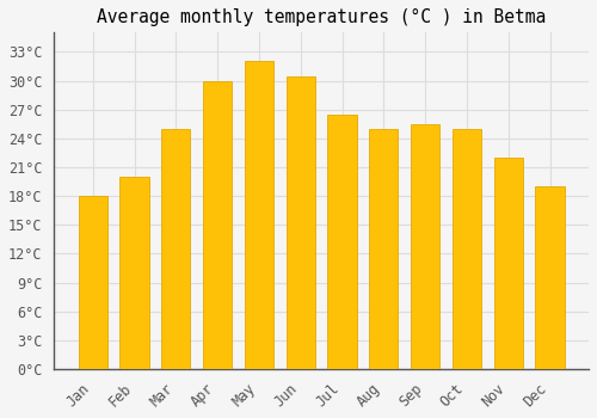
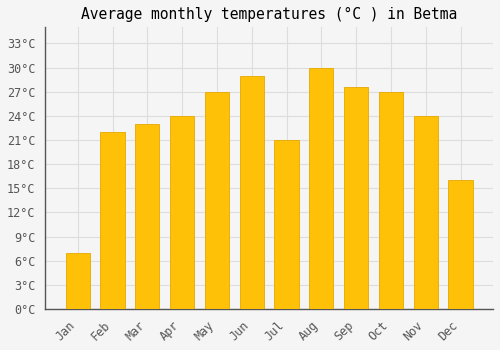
Jan: 18.0°C -> 7.0°C
Feb: 20.0°C -> 22.0°C
Mar: 25.0°C -> 23.0°C
Apr: 30.0°C -> 24.0°C
May: 32.0°C -> 27.0°C
Jun: 30.5°C -> 29.0°C
Jul: 26.5°C -> 21.0°C
Aug: 25.0°C -> 30.0°C
Sep: 25.5°C -> 27.6°C
Oct: 25.0°C -> 27.0°C
Nov: 22.0°C -> 24.0°C
Dec: 19.0°C -> 16.0°C
